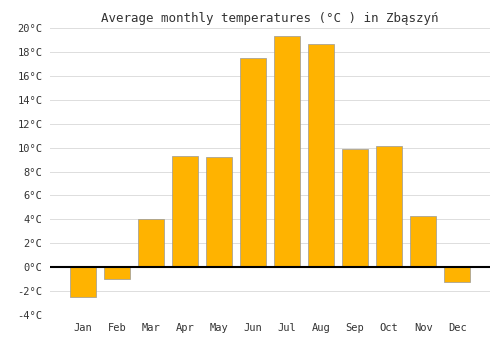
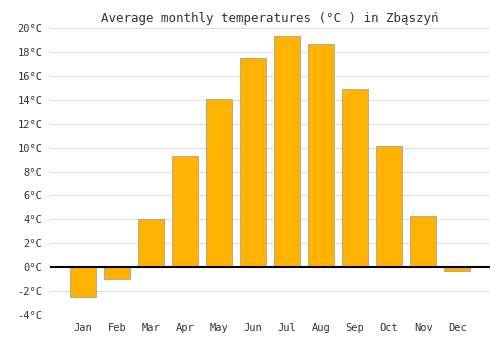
May: 9.2°C -> 14.1°C
Sep: 9.9°C -> 14.9°C
Dec: -1.2°C -> -0.3°C
